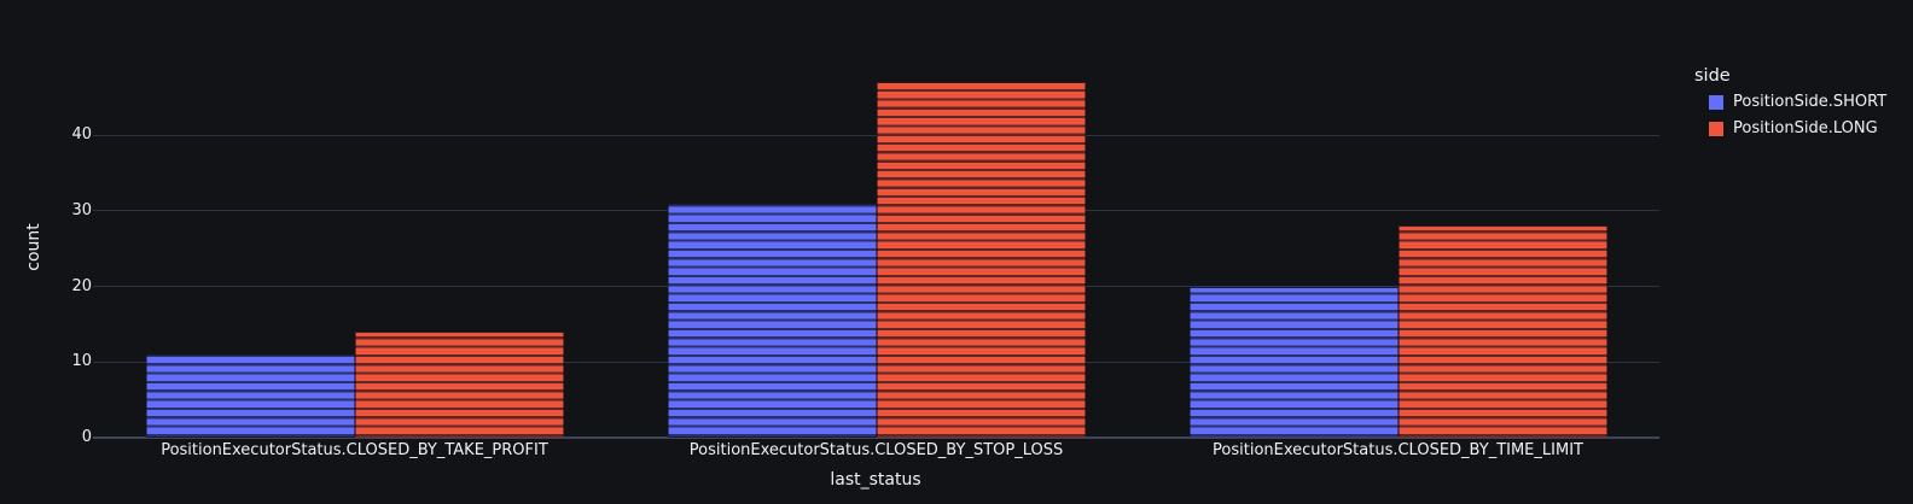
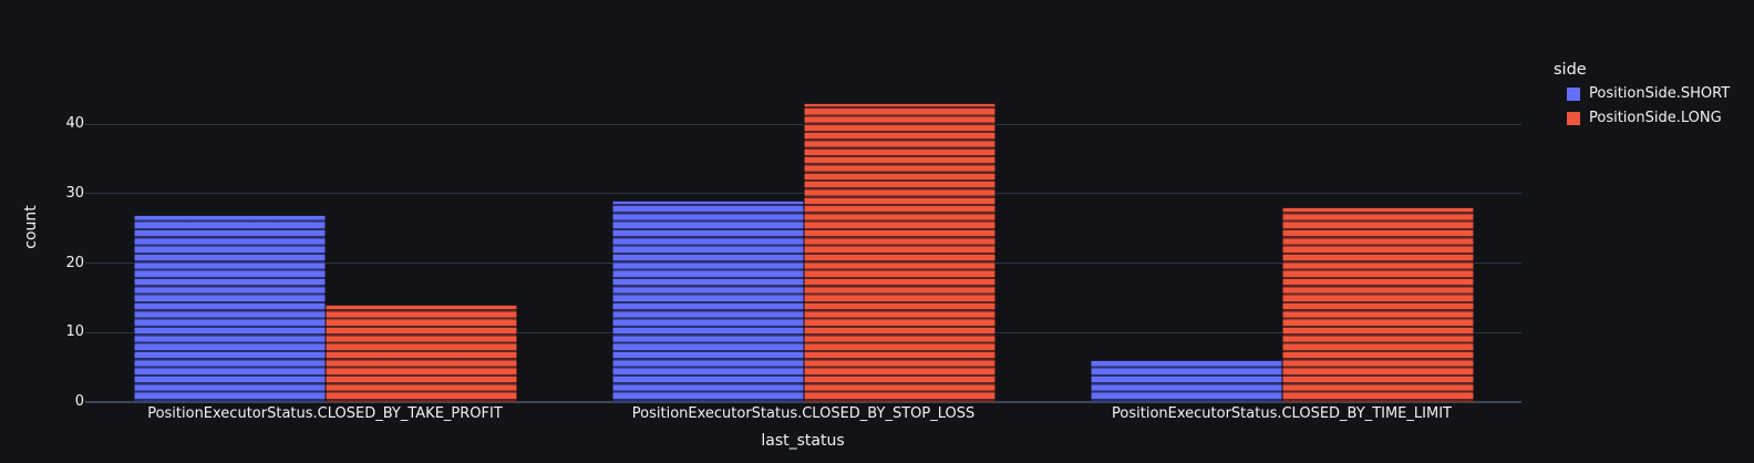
PositionSide.SHORT/PositionExecutorStatus.CLOSED_BY_TAKE_PROFIT: 11 -> 27
PositionSide.SHORT/PositionExecutorStatus.CLOSED_BY_STOP_LOSS: 31 -> 29
PositionSide.LONG/PositionExecutorStatus.CLOSED_BY_STOP_LOSS: 47 -> 43
PositionSide.SHORT/PositionExecutorStatus.CLOSED_BY_TIME_LIMIT: 20 -> 6
